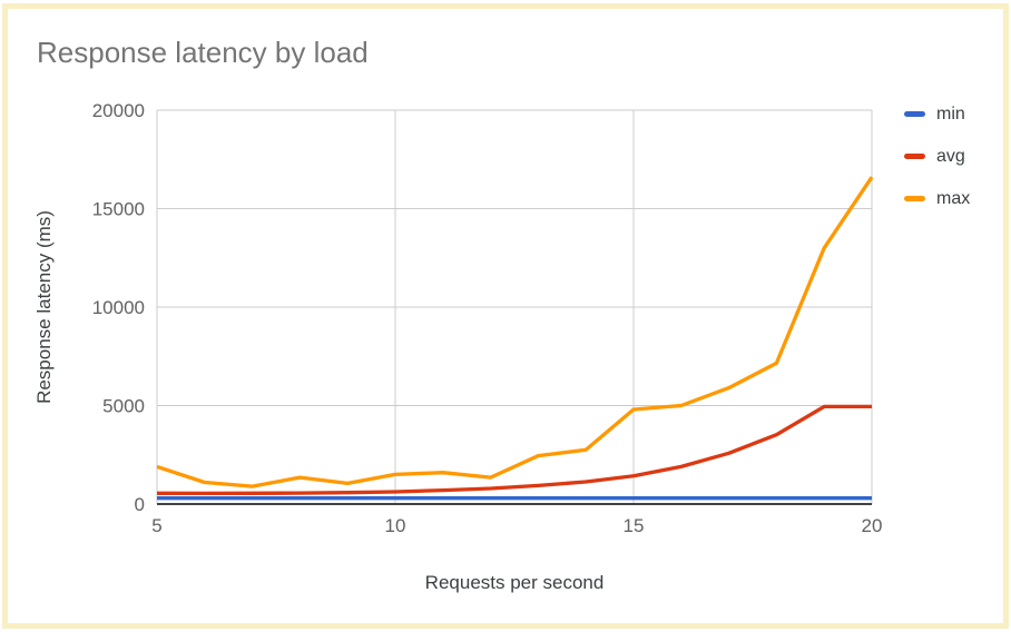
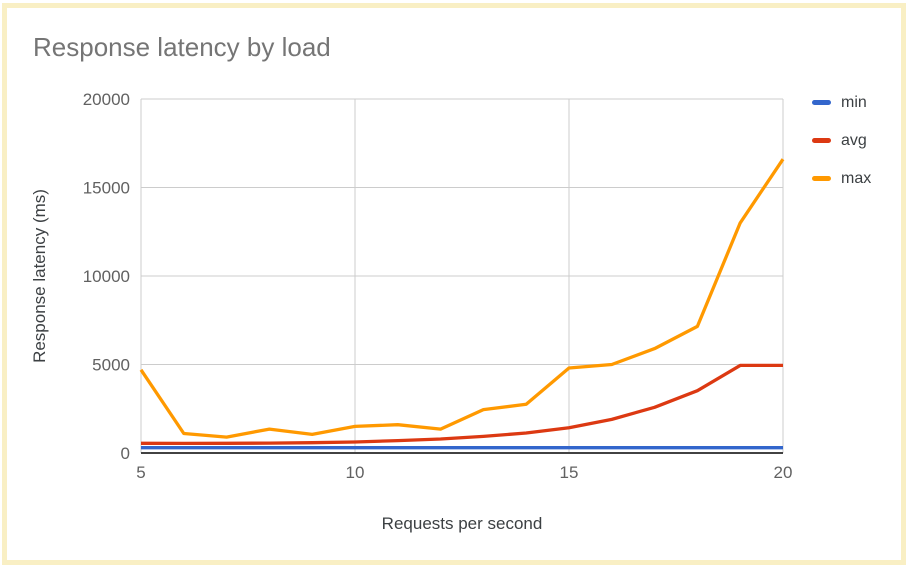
max/5: 1900 -> 4700
